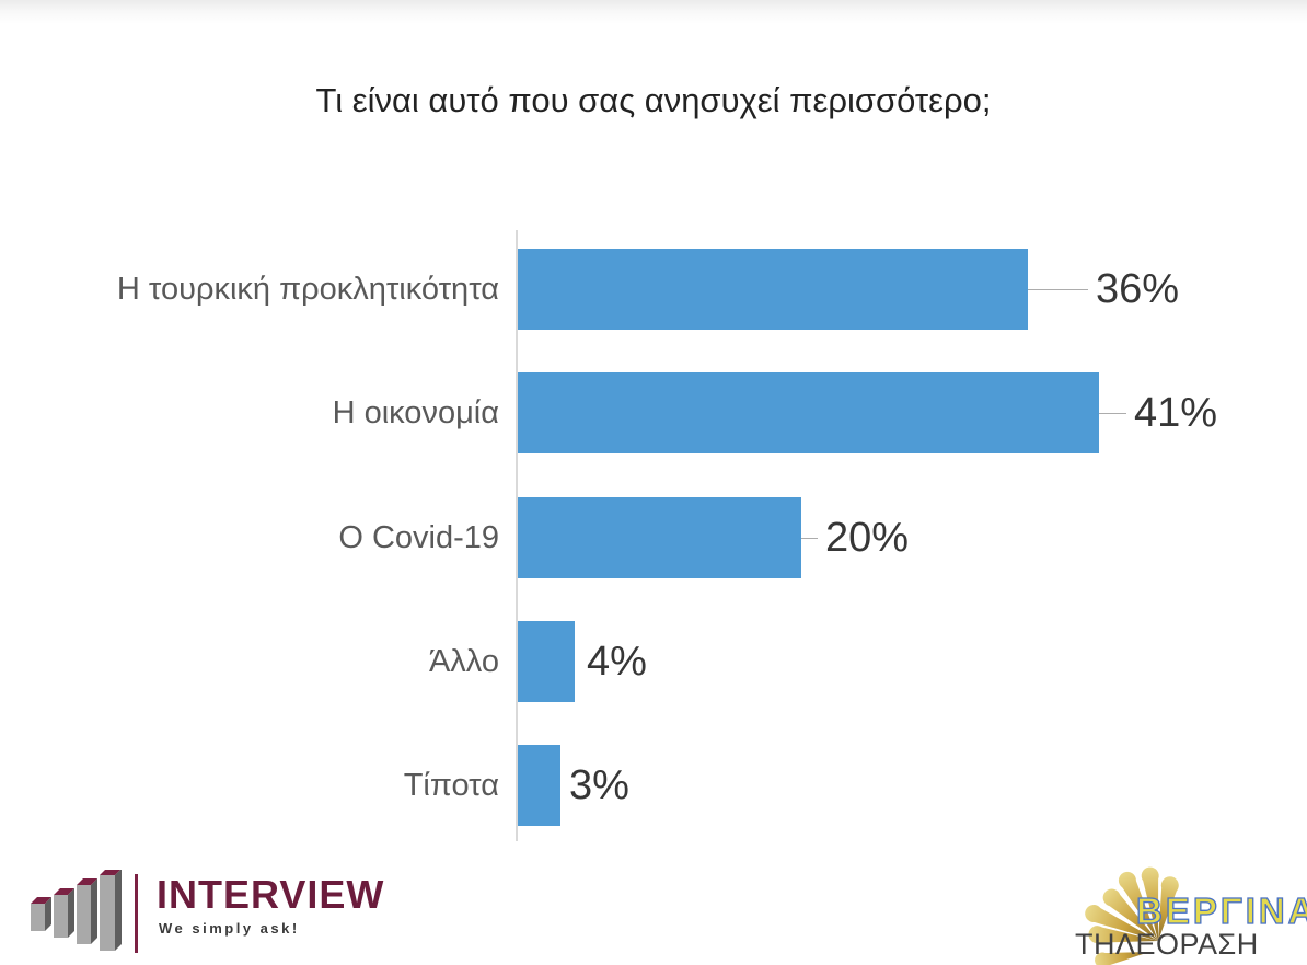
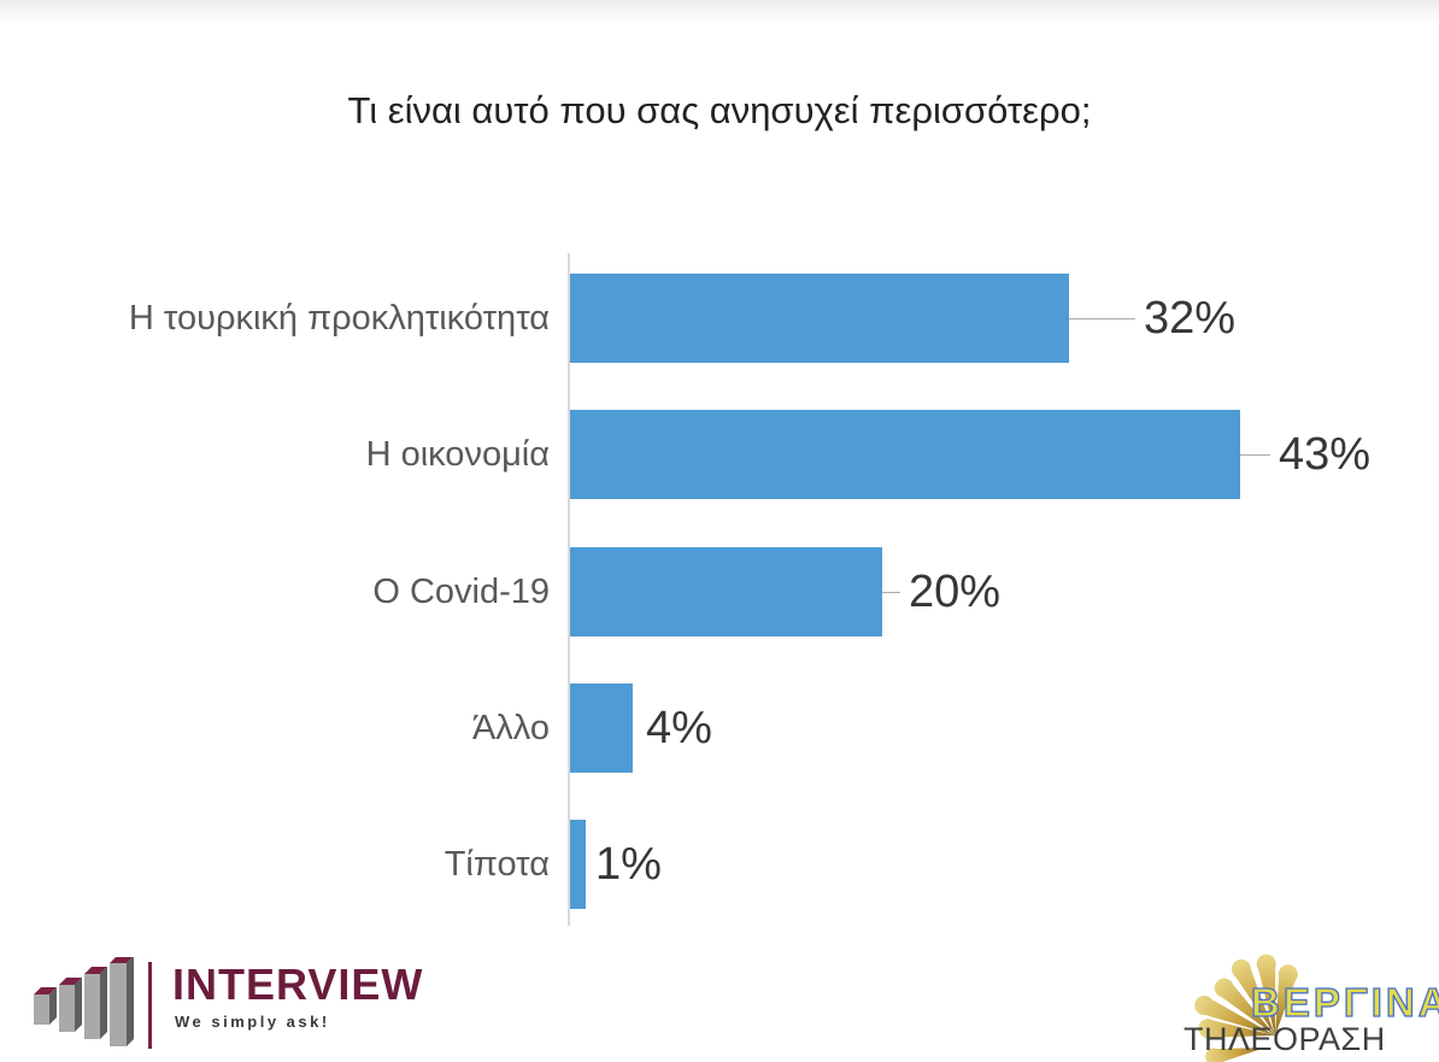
Η τουρκική προκλητικότητα: 36% -> 32%
Η οικονομία: 41% -> 43%
Τίποτα: 3% -> 1%
